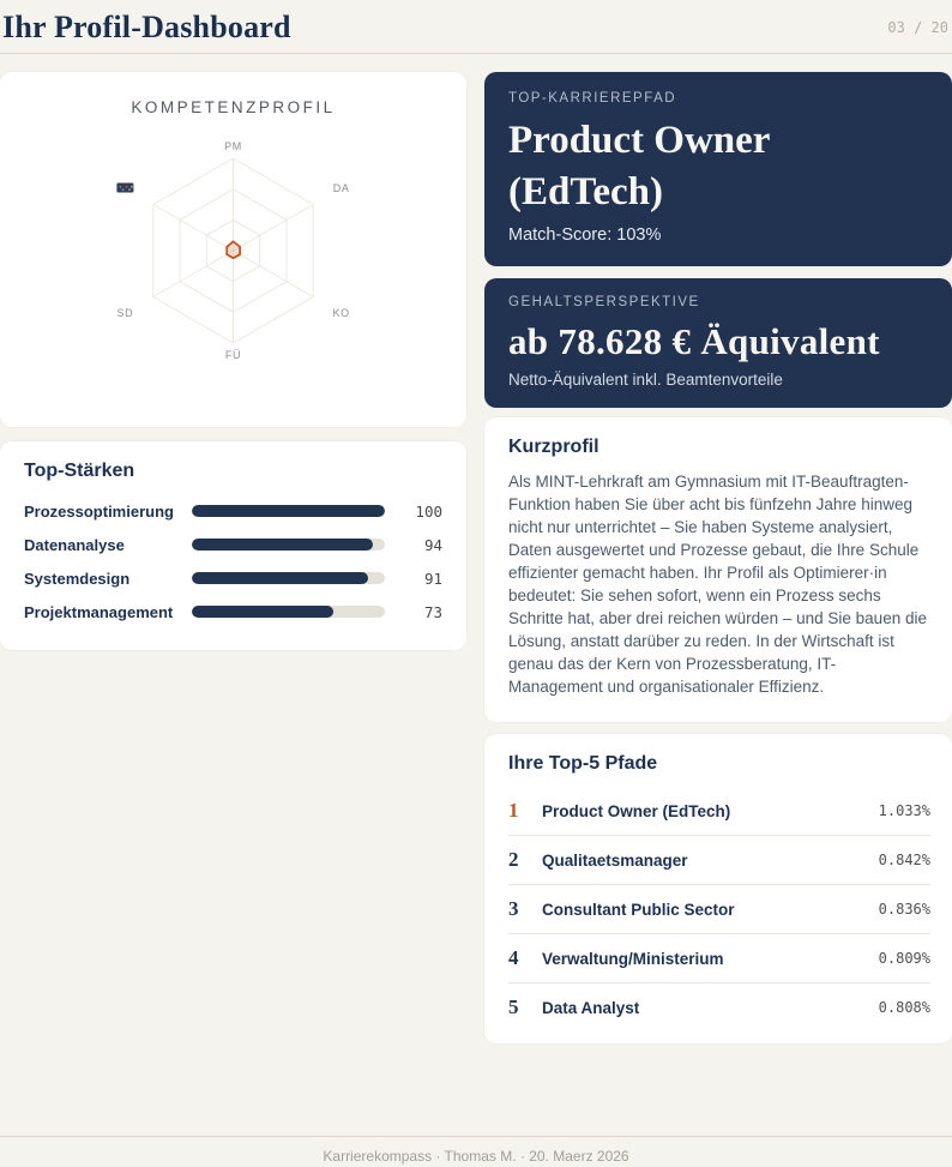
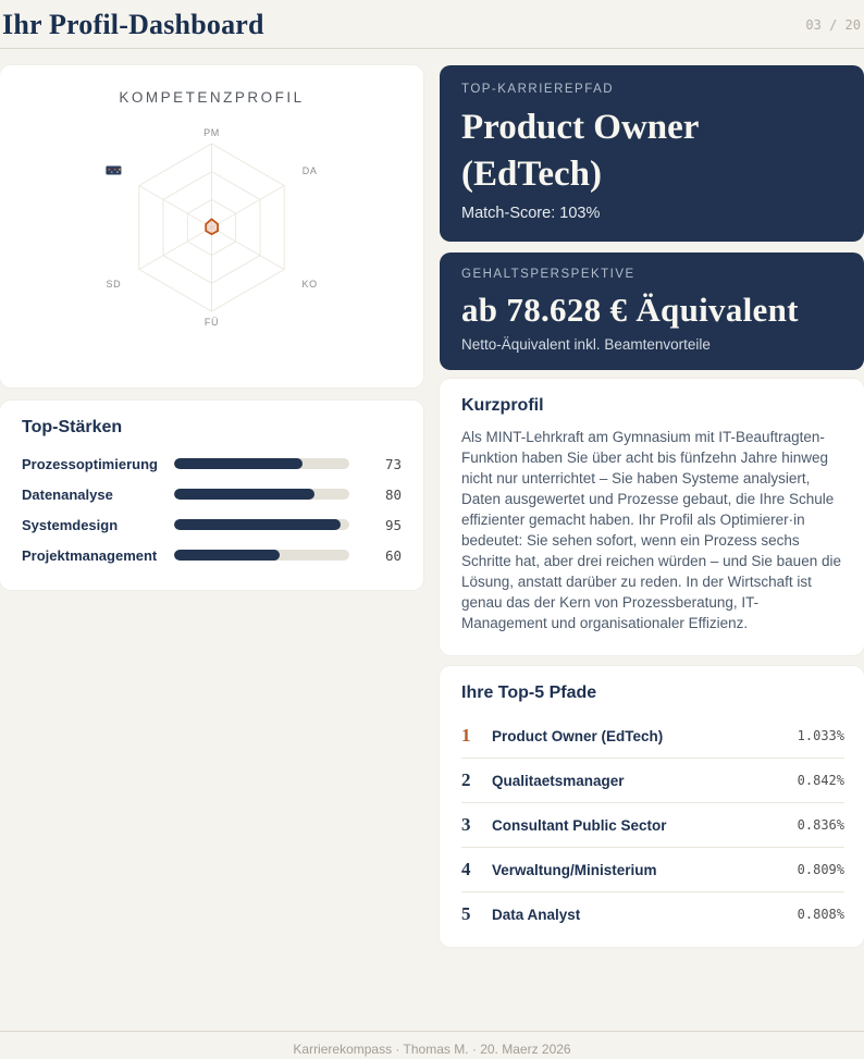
Top-Stärken/Prozessoptimierung: 100 -> 73
Top-Stärken/Datenanalyse: 94 -> 80
Top-Stärken/Systemdesign: 91 -> 95
Top-Stärken/Projektmanagement: 73 -> 60
